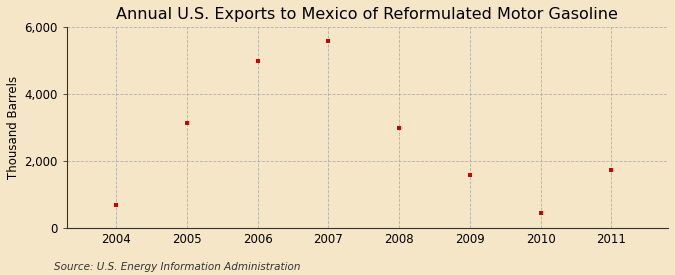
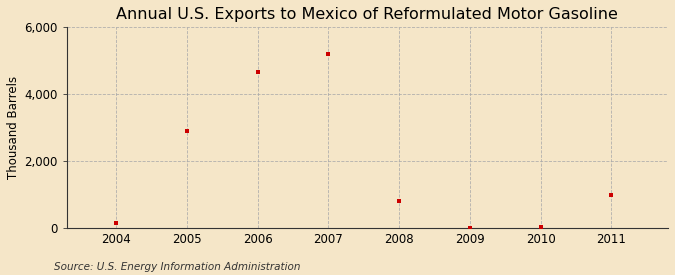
2004: 700 -> 150
2005: 3,150 -> 2,900
2006: 5,000 -> 4,650
2007: 5,600 -> 5,200
2008: 3,000 -> 800
2009: 1,600 -> 20
2010: 450 -> 50
2011: 1,750 -> 1,000
